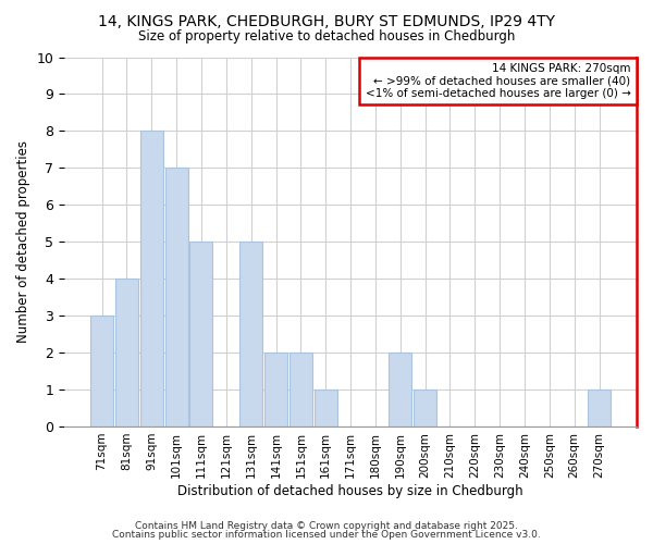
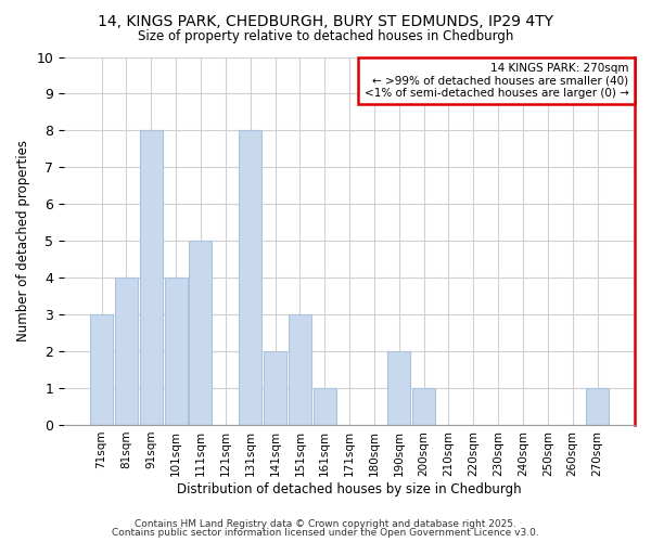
101sqm: 7 -> 4
131sqm: 5 -> 8
151sqm: 2 -> 3
